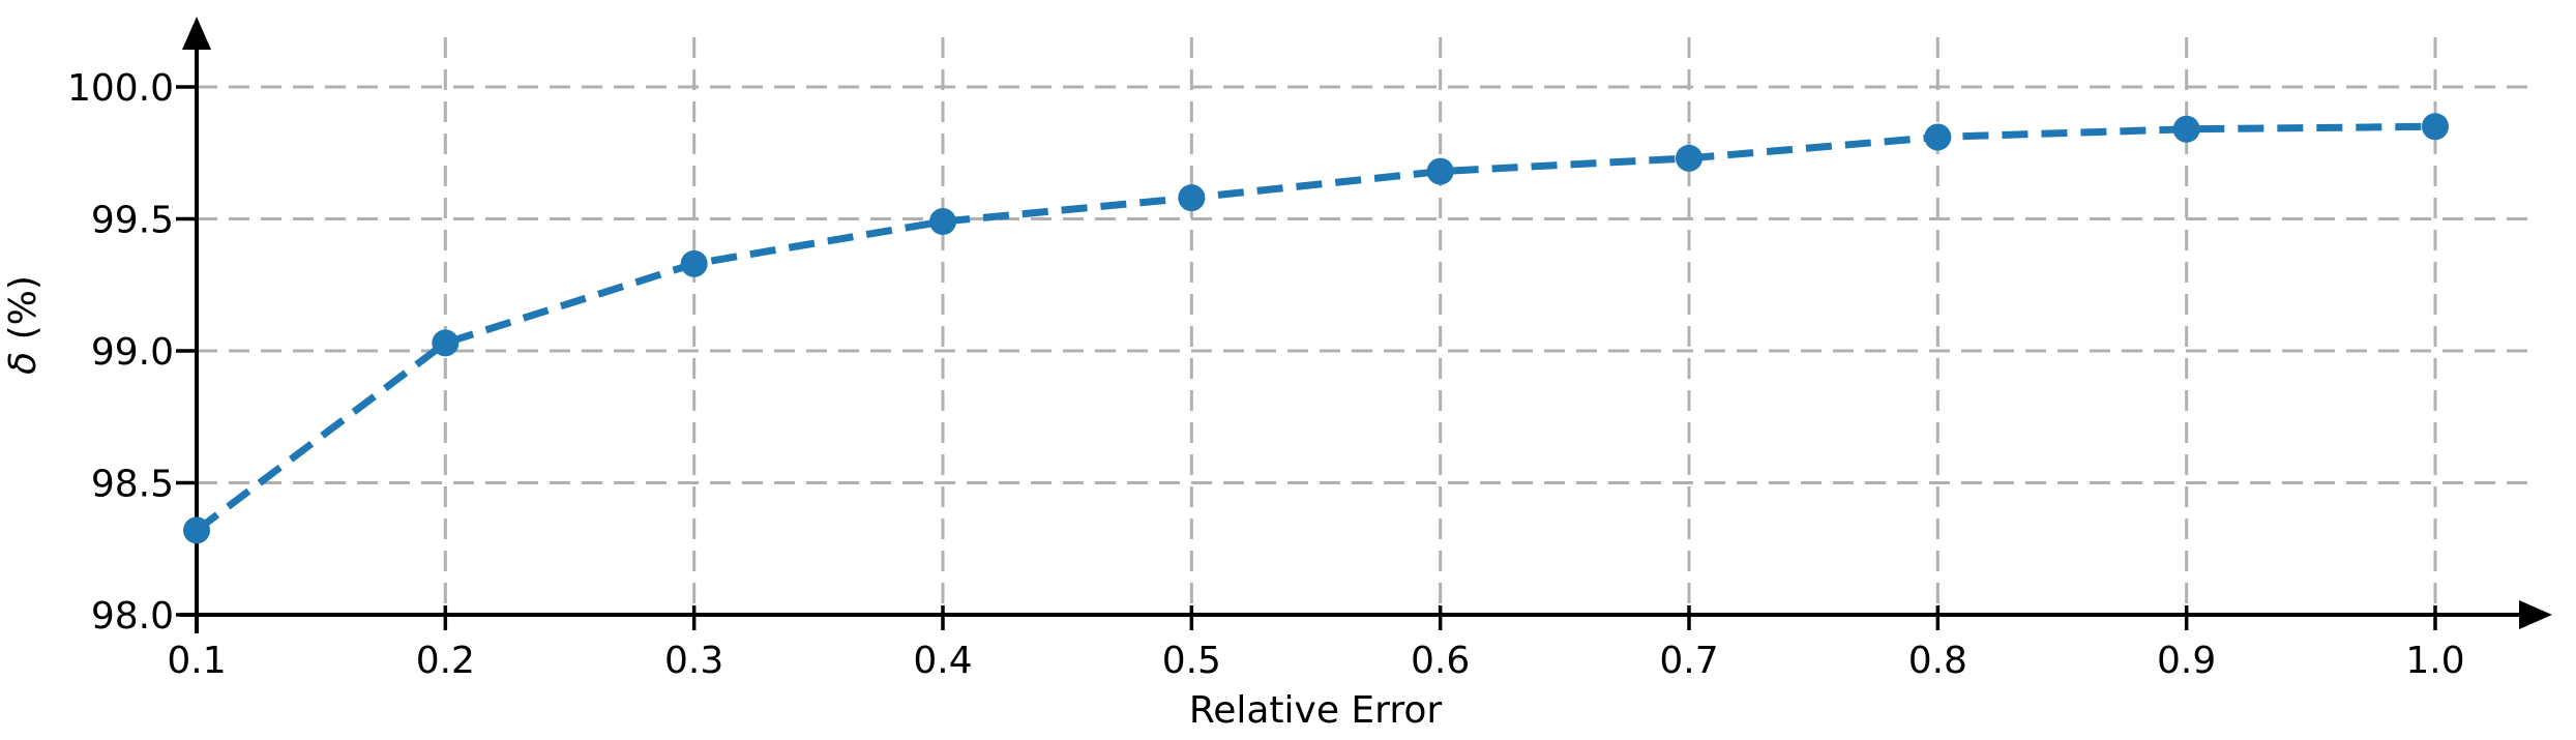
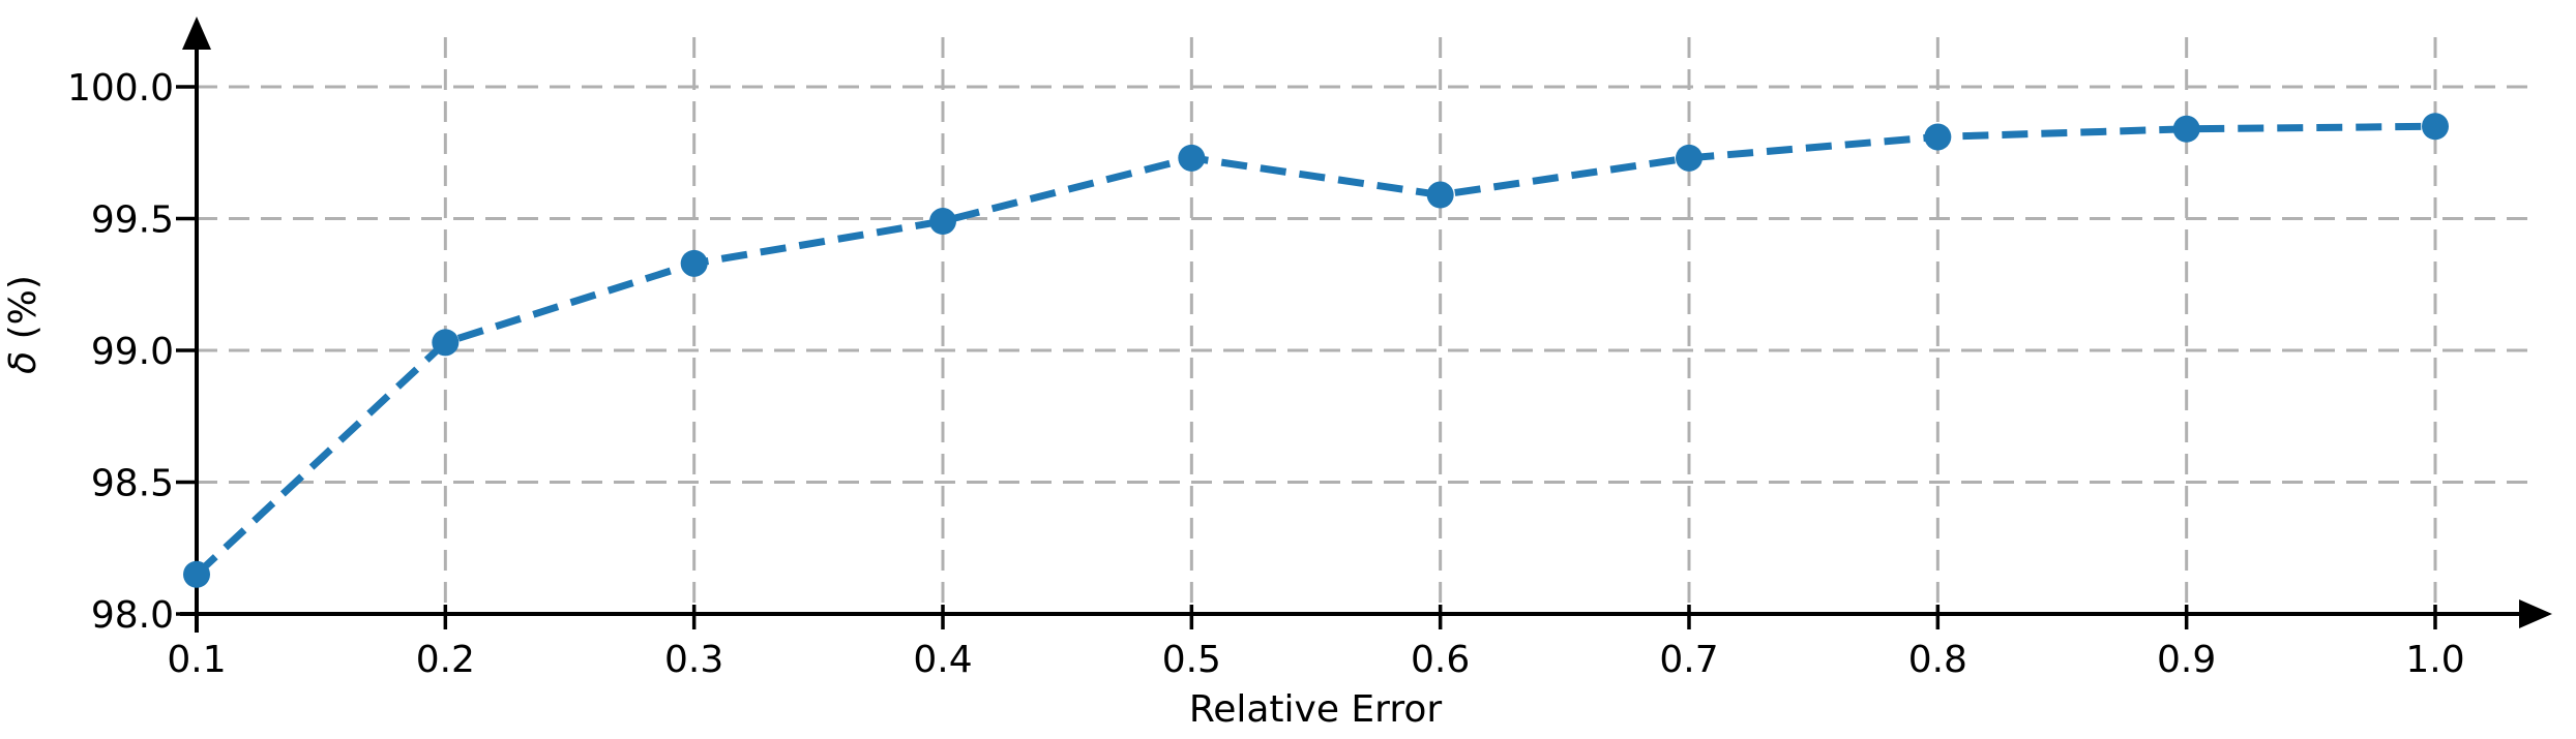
0.1: 98.32 -> 98.15
0.5: 99.58 -> 99.73
0.6: 99.68 -> 99.59
